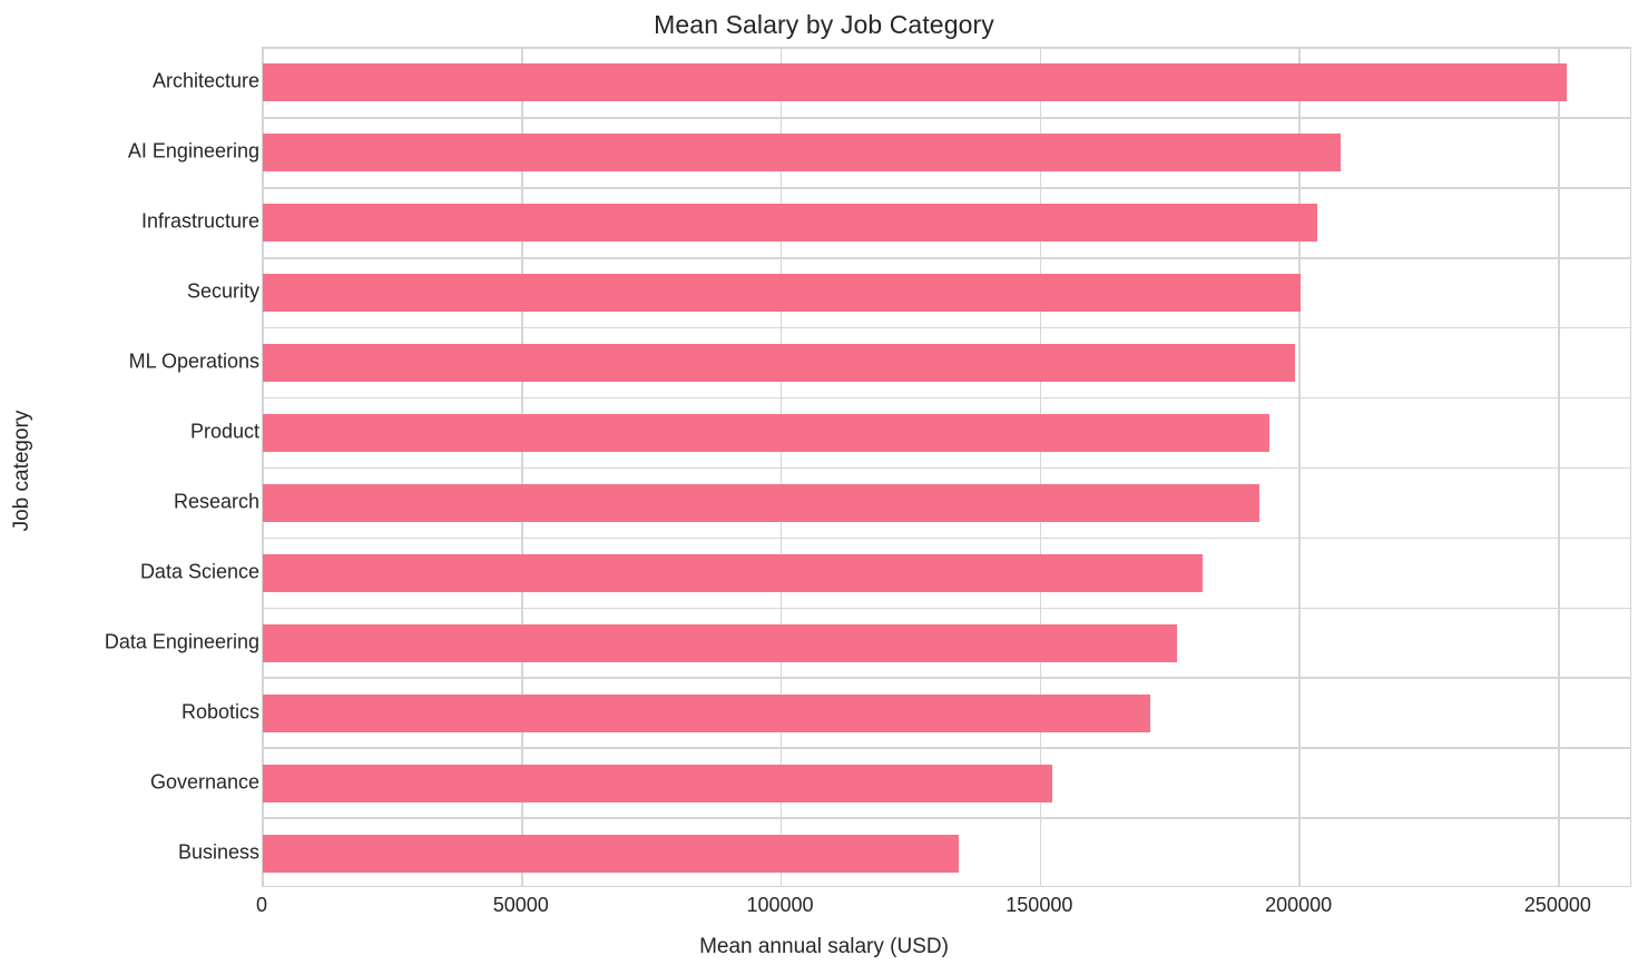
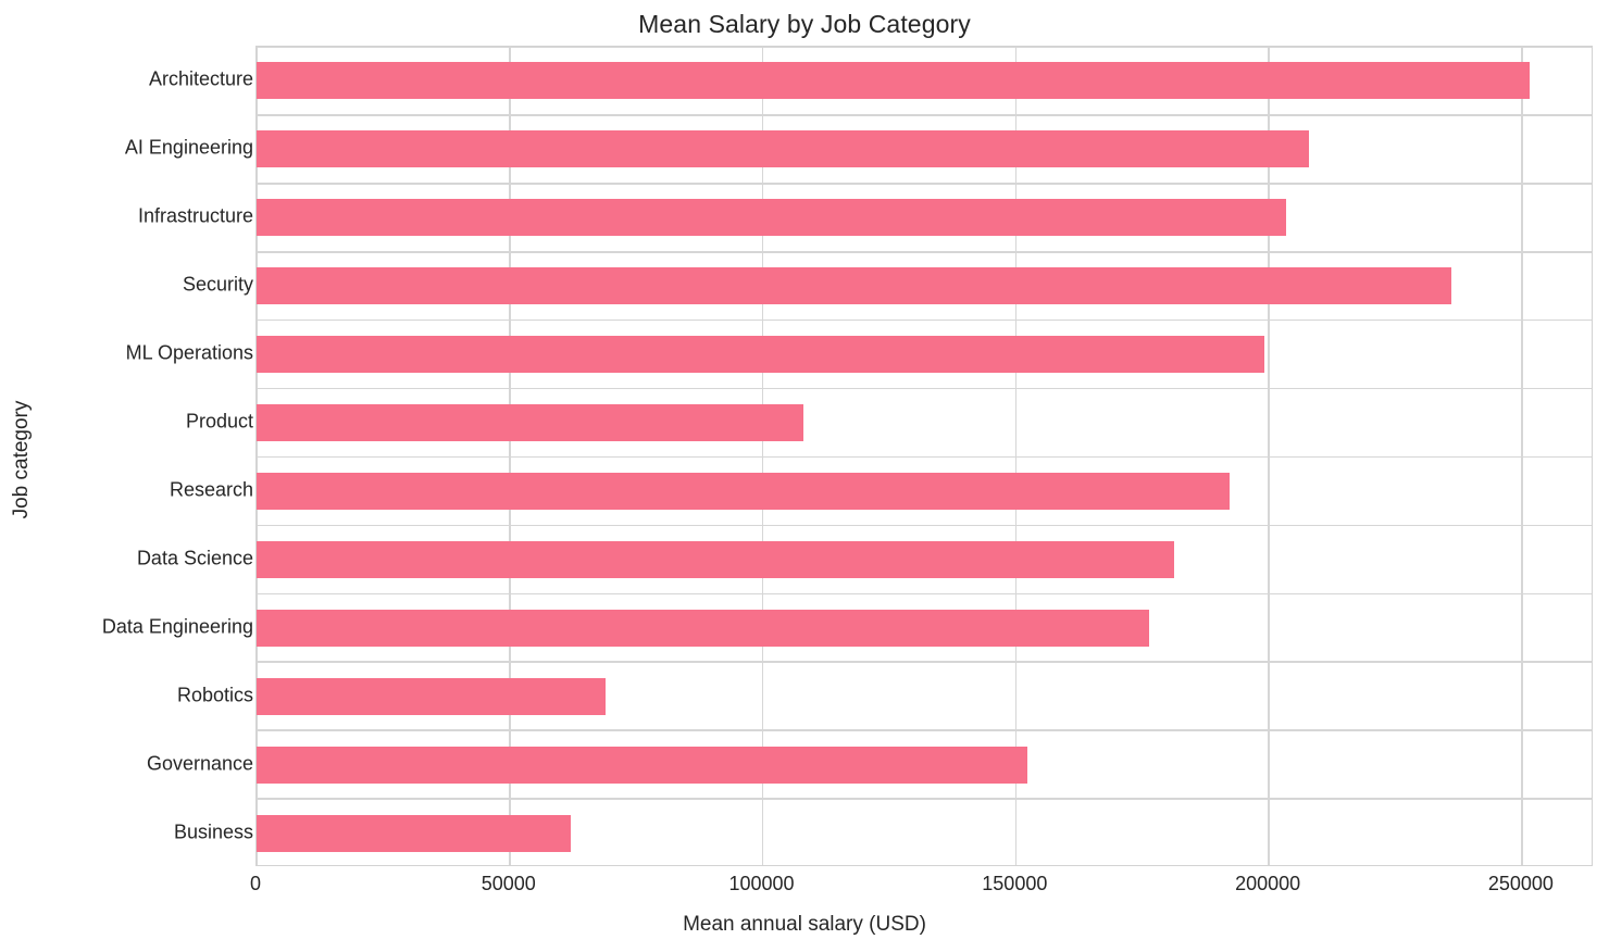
Security: 200000 -> 236000
Product: 194000 -> 108000
Robotics: 171000 -> 69000
Business: 134000 -> 62000
